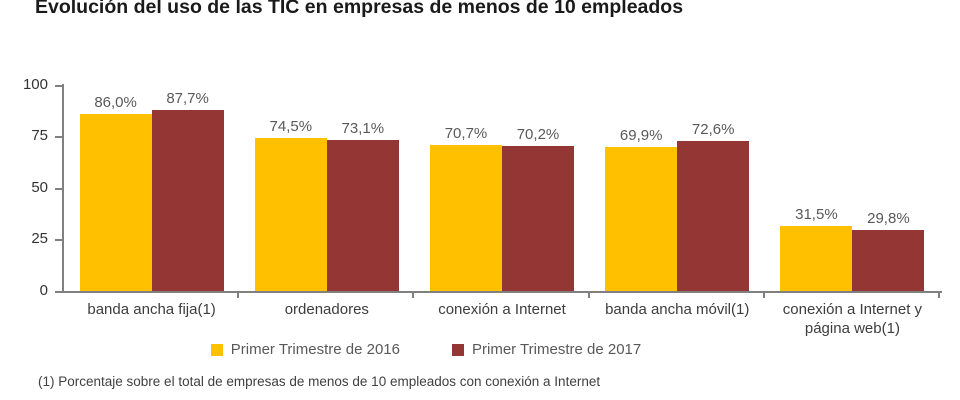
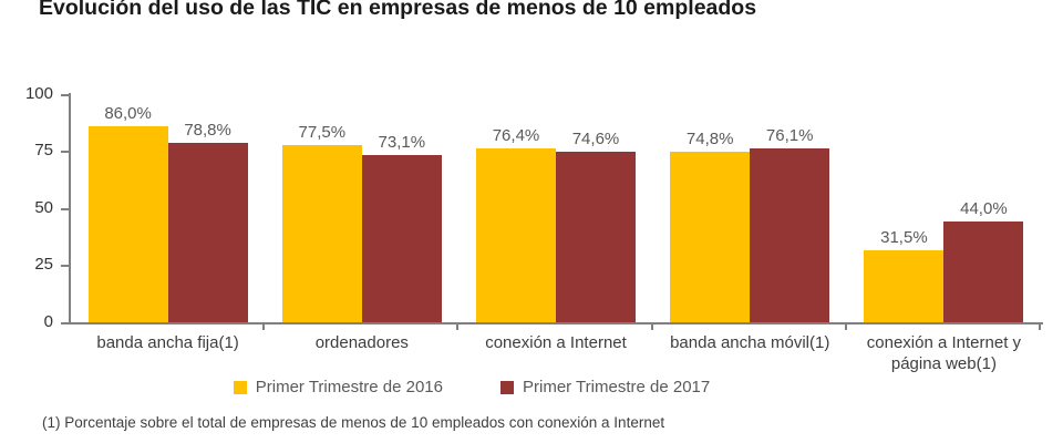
Primer Trimestre de 2017/banda ancha fija(1): 87,7% -> 78,8%
Primer Trimestre de 2016/ordenadores: 74,5% -> 77,5%
Primer Trimestre de 2016/conexión a Internet: 70,7% -> 76,4%
Primer Trimestre de 2017/conexión a Internet: 70,2% -> 74,6%
Primer Trimestre de 2016/banda ancha móvil(1): 69,9% -> 74,8%
Primer Trimestre de 2017/banda ancha móvil(1): 72,6% -> 76,1%
Primer Trimestre de 2017/conexión a Internet y página web(1): 29,8% -> 44,0%
